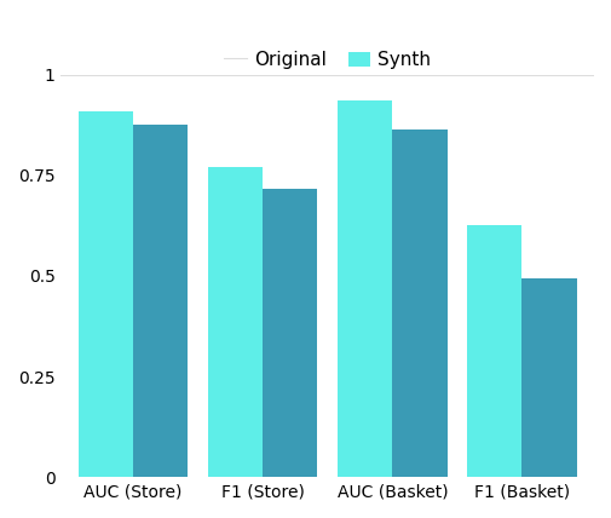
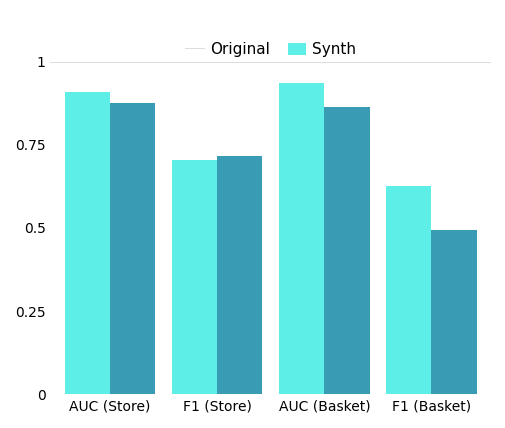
Synth/F1 (Store): 0.770 -> 0.705
